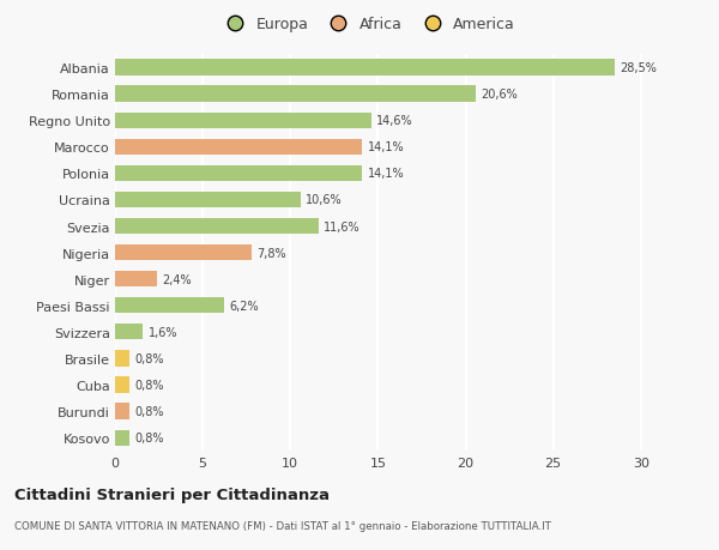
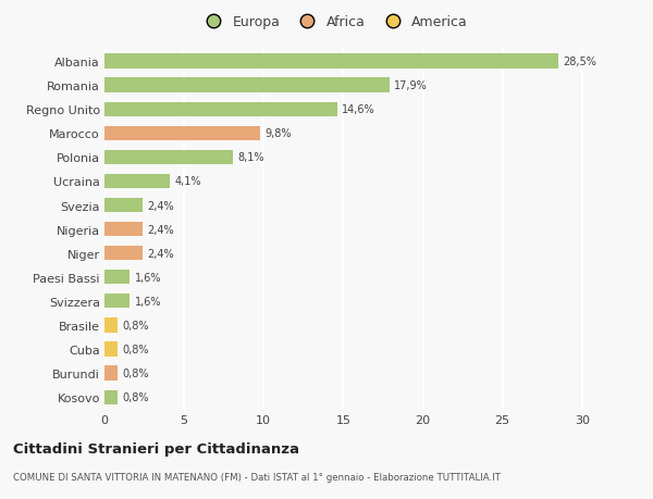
Romania: 20,6% -> 17,9%
Marocco: 14,1% -> 9,8%
Polonia: 14,1% -> 8,1%
Ucraina: 10,6% -> 4,1%
Svezia: 11,6% -> 2,4%
Nigeria: 7,8% -> 2,4%
Paesi Bassi: 6,2% -> 1,6%
